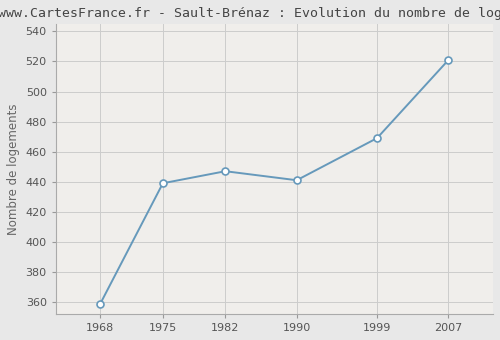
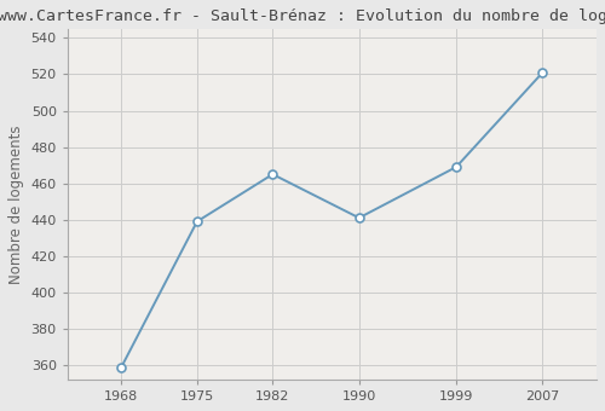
1982: 447 -> 465
